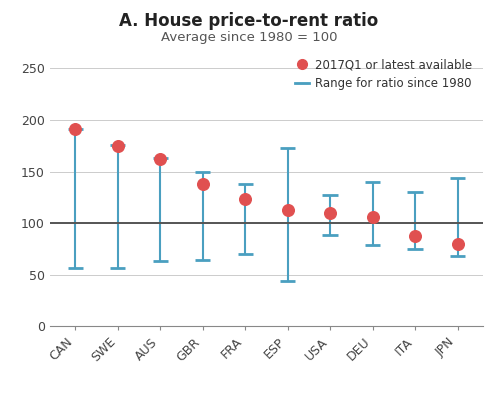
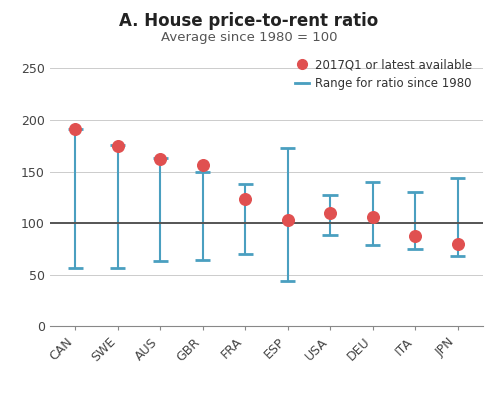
GBR: 138 -> 156
ESP: 113 -> 103
